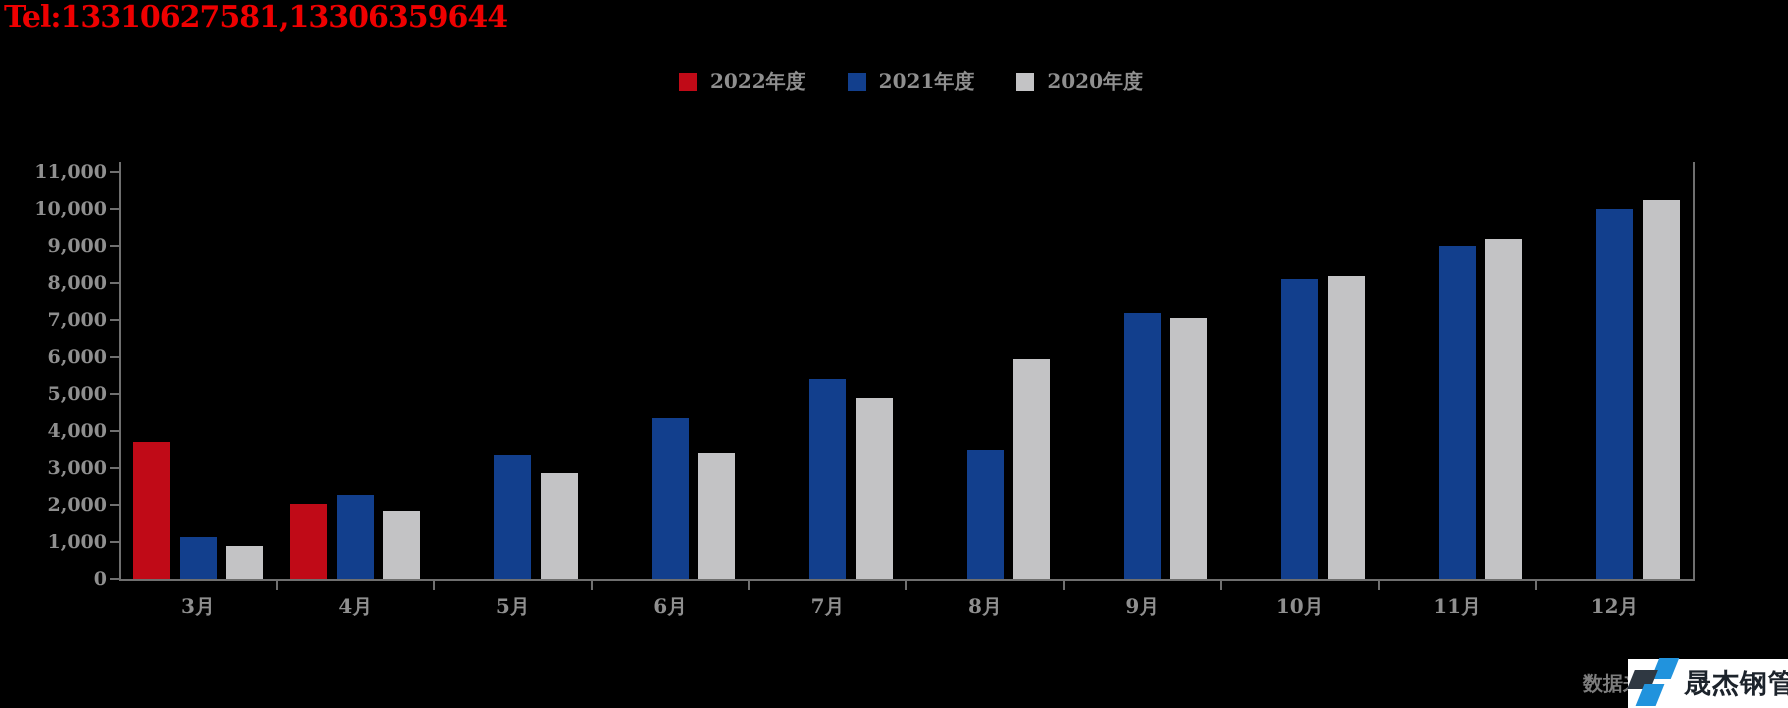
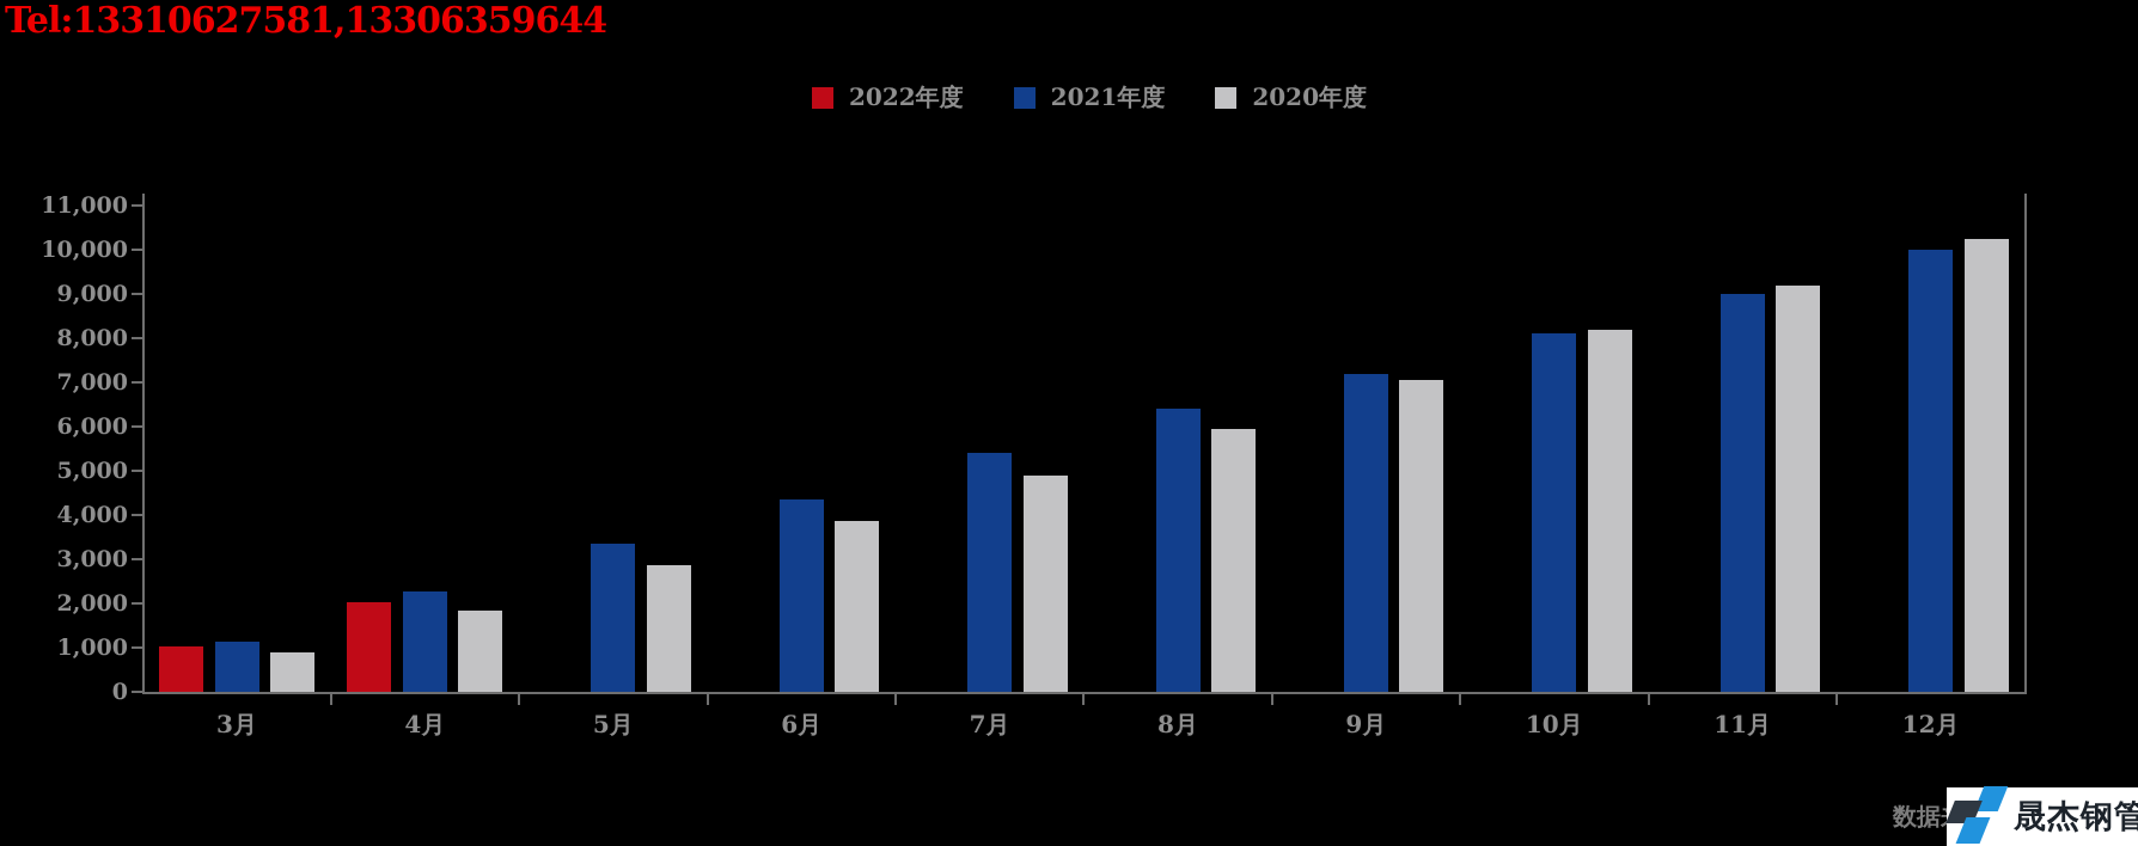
2022年度/3月: 3700 -> 1000
2020年度/6月: 3400 -> 3900
2021年度/8月: 3500 -> 6400
